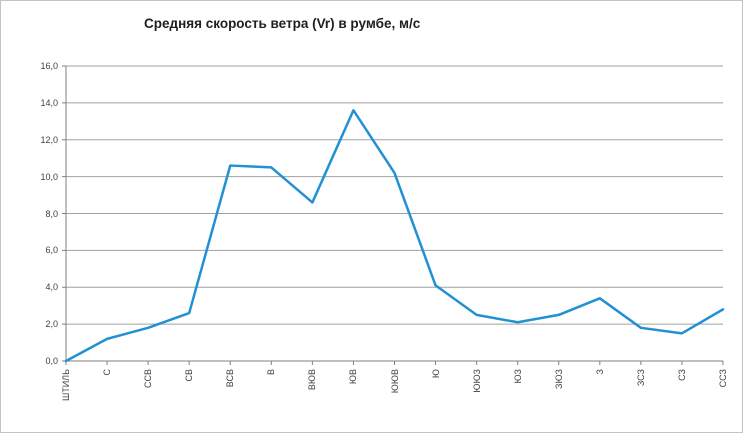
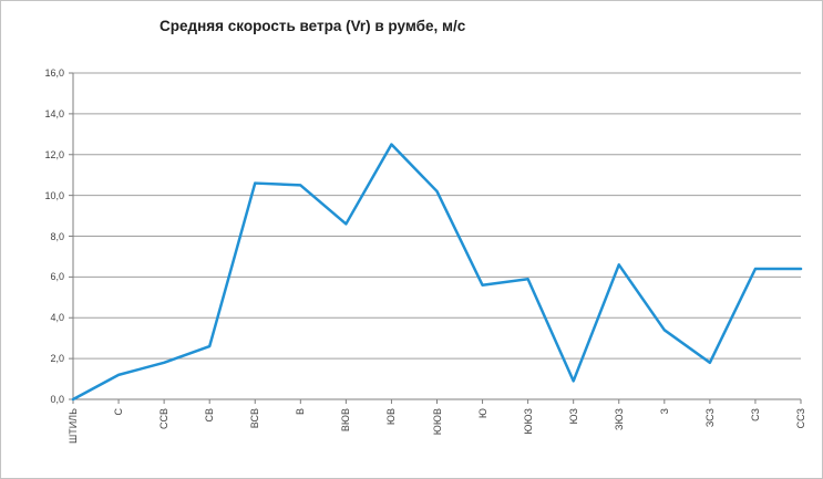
ЮВ: 13,6 -> 12,5
Ю: 4,1 -> 5,6
ЮЮЗ: 2,5 -> 5,9
ЮЗ: 2,1 -> 0,9
ЗЮЗ: 2,5 -> 6,6
СЗ: 1,5 -> 6,4
ССЗ: 2,8 -> 6,4
